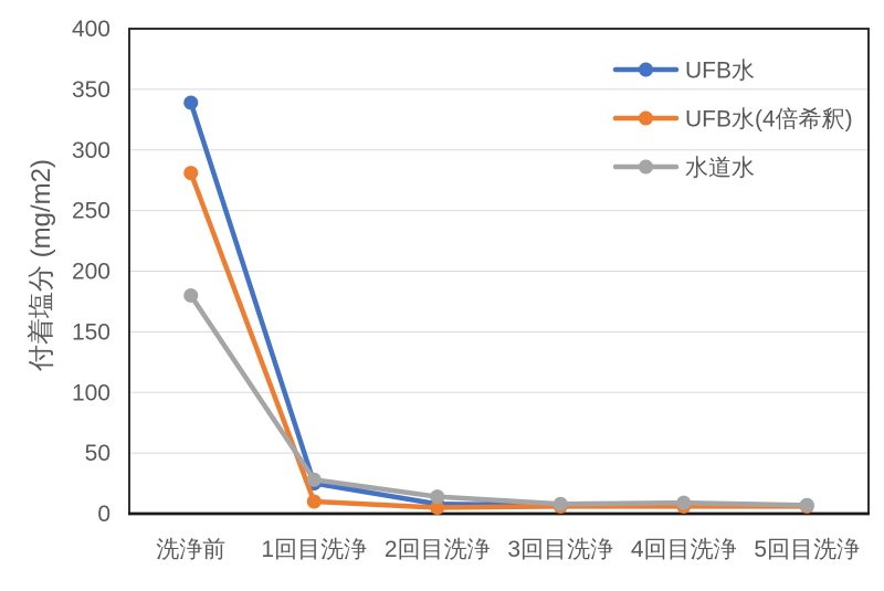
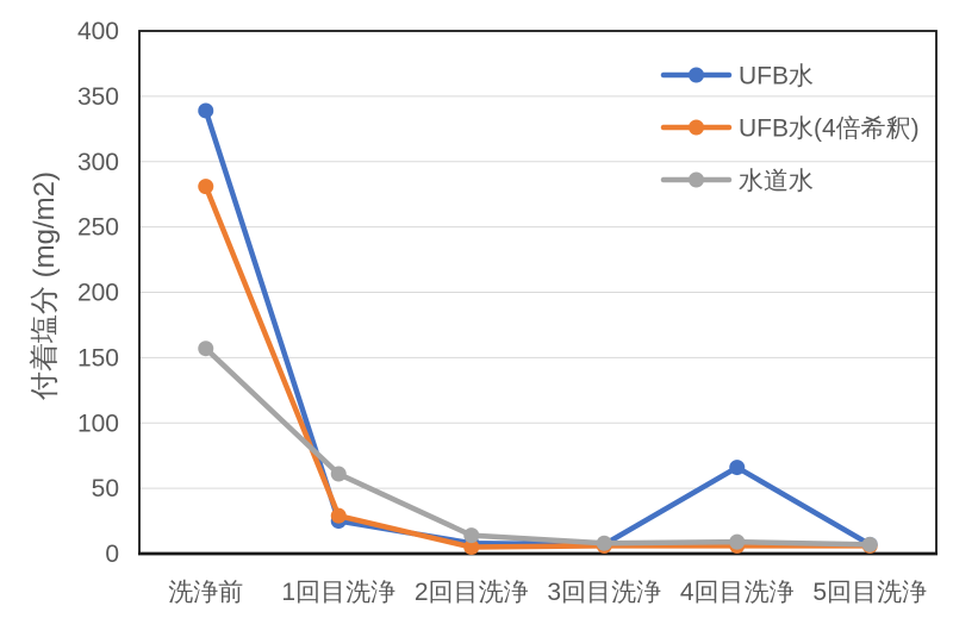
水道水/洗浄前: 180 -> 157
UFB水(4倍希釈)/1回目洗浄: 10 -> 29
水道水/1回目洗浄: 28 -> 61
UFB水/4回目洗浄: 7 -> 66
